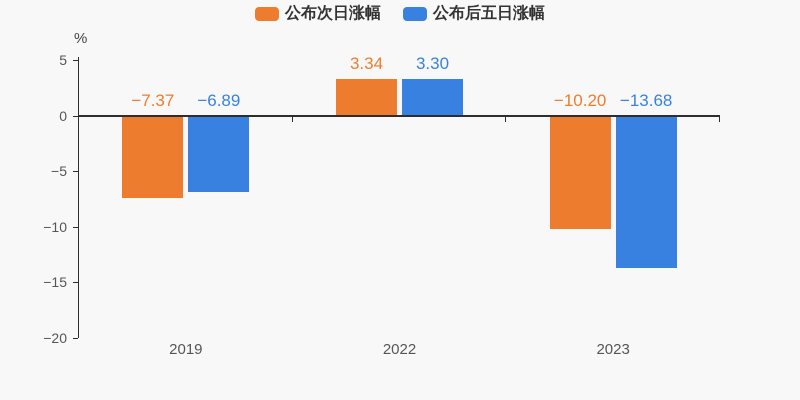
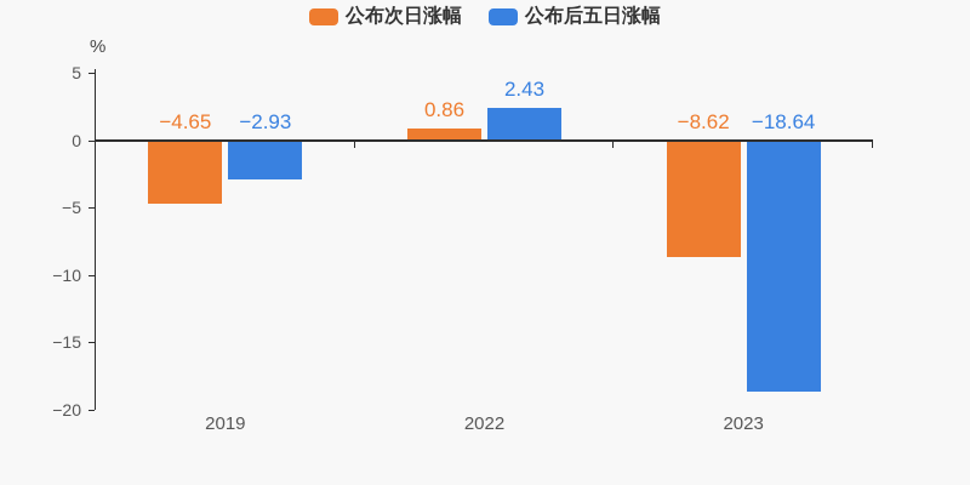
公布次日涨幅/2019: −7.37 -> −4.65
公布后五日涨幅/2019: −6.89 -> −2.93
公布次日涨幅/2022: 3.34 -> 0.86
公布后五日涨幅/2022: 3.30 -> 2.43
公布次日涨幅/2023: −10.20 -> −8.62
公布后五日涨幅/2023: −13.68 -> −18.64
